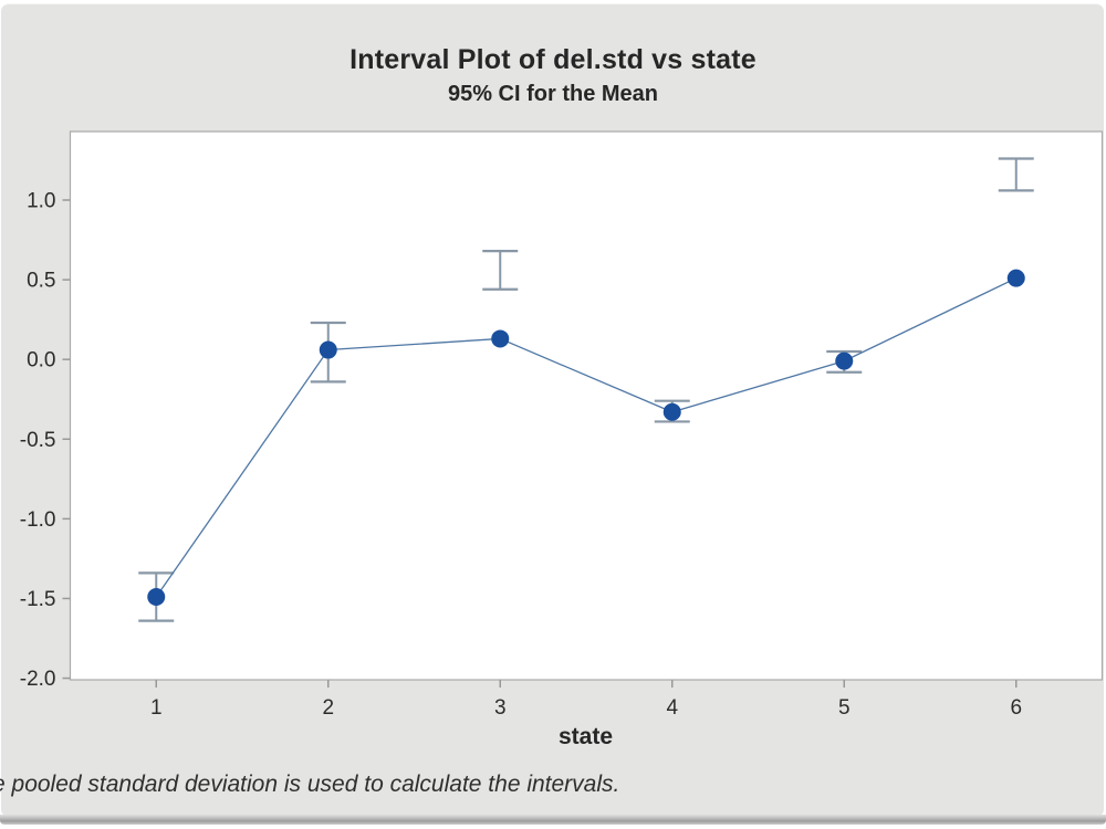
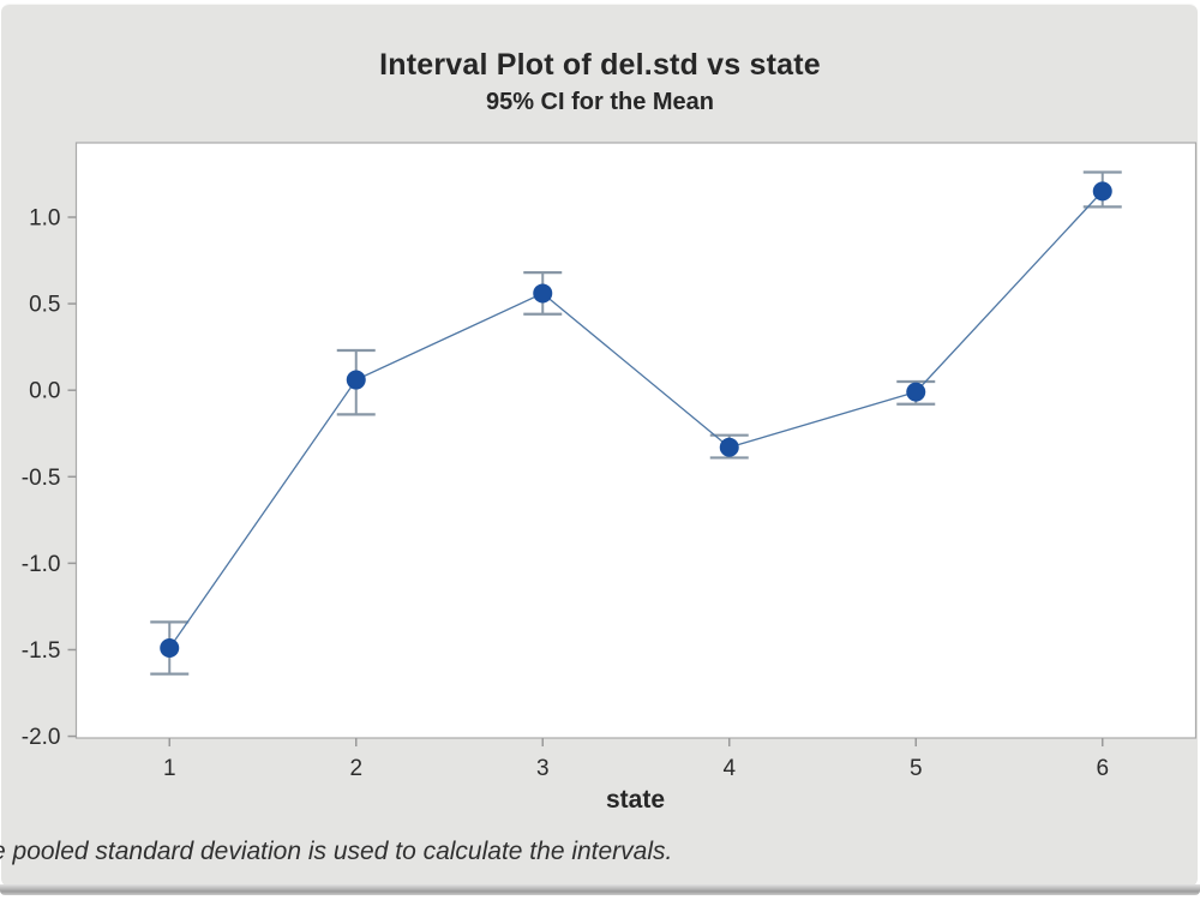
3: 0.13 -> 0.56
6: 0.51 -> 1.15
